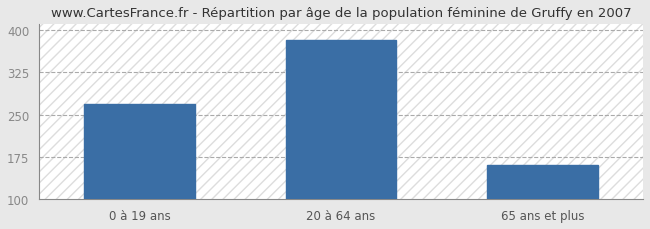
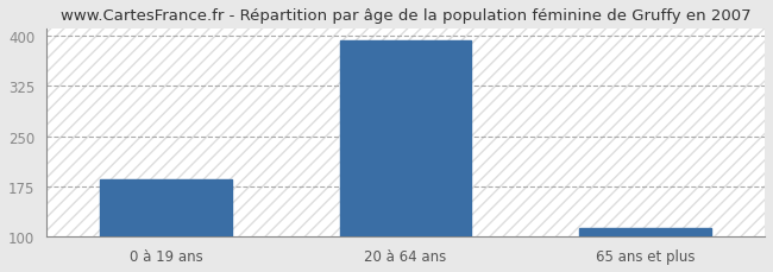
0 à 19 ans: 268 -> 185
20 à 64 ans: 382 -> 393
65 ans et plus: 160 -> 113
